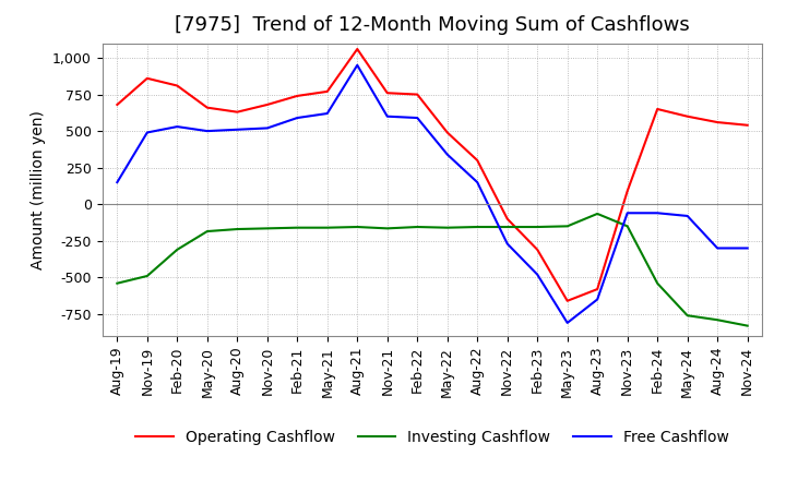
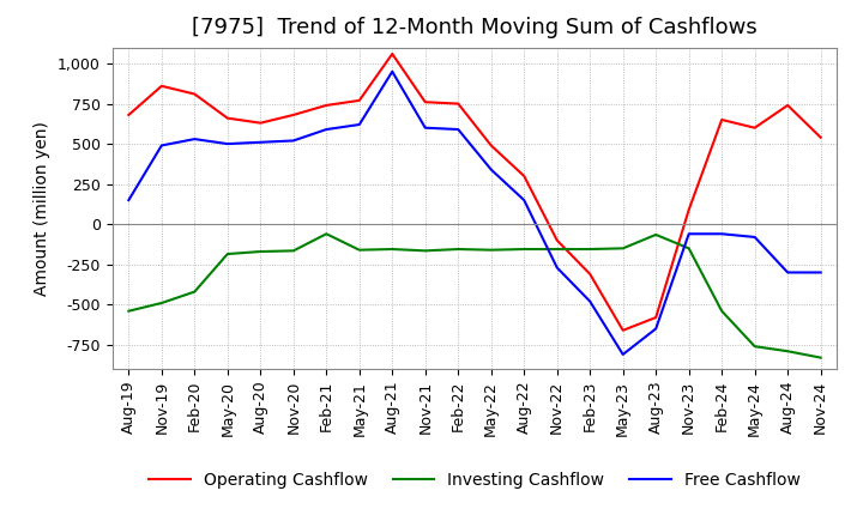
Investing Cashflow/Feb-20: -310 -> -420
Investing Cashflow/Feb-21: -160 -> -60
Operating Cashflow/Aug-24: 560 -> 740
